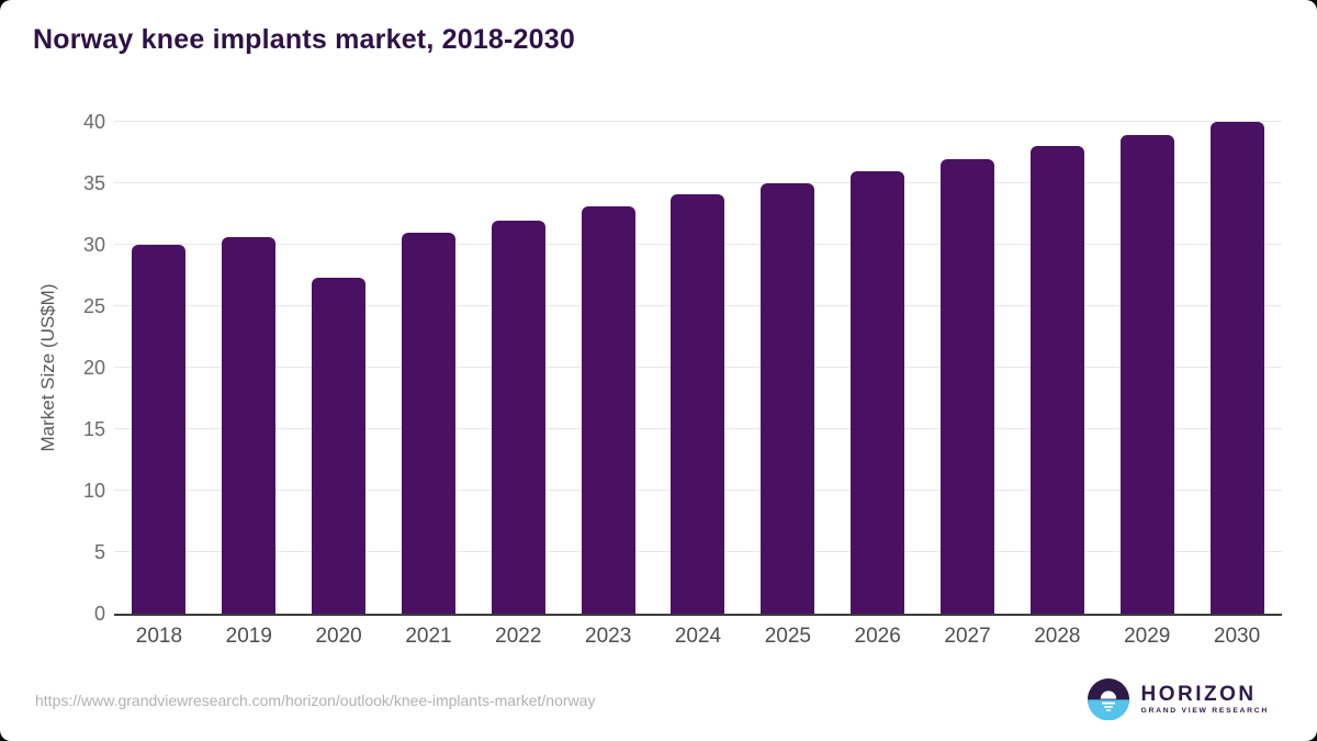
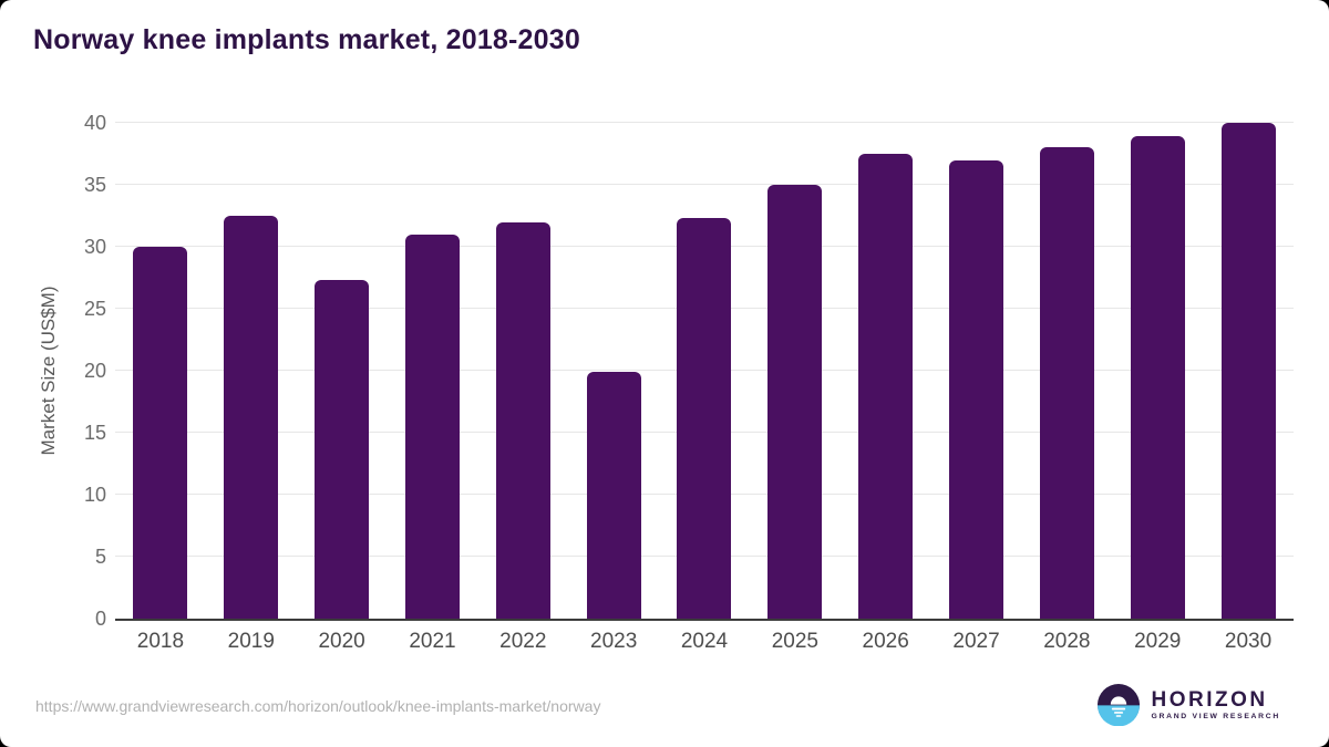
2019: 30.6 -> 32.5
2023: 33.1 -> 19.9
2024: 34.1 -> 32.3
2026: 36.0 -> 37.5
